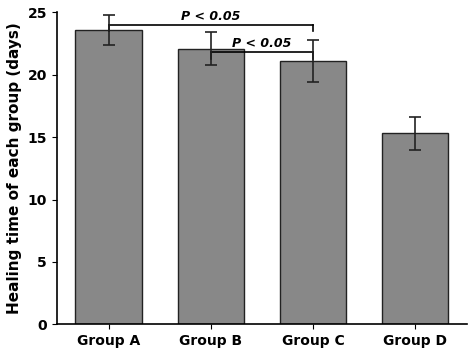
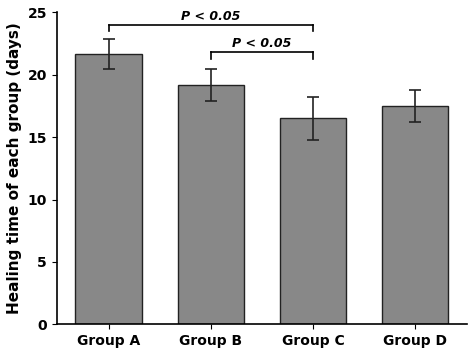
Group A: 23.6 -> 21.7
Group B: 22.1 -> 19.2
Group C: 21.1 -> 16.5
Group D: 15.3 -> 17.5
